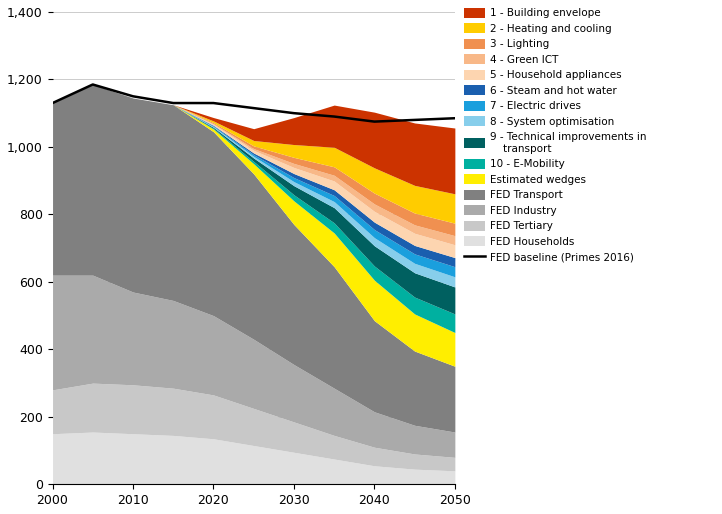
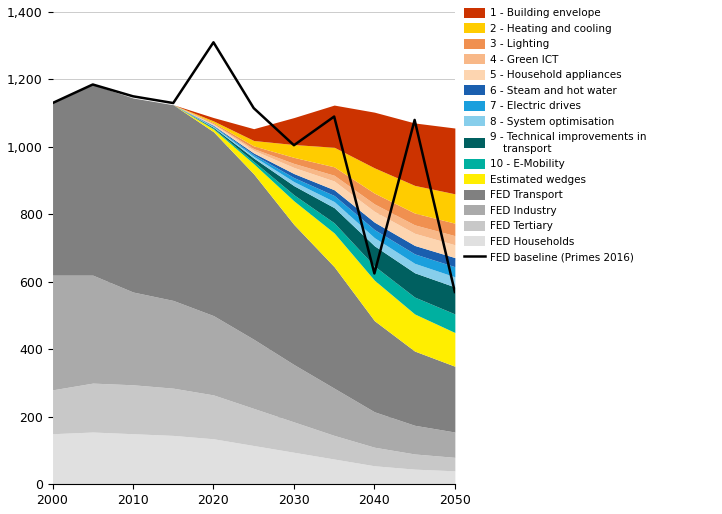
FED baseline (Primes 2016)/2020: 1,130 -> 1,310
FED baseline (Primes 2016)/2030: 1,100 -> 1,005
FED baseline (Primes 2016)/2040: 1,075 -> 625
FED baseline (Primes 2016)/2050: 1,085 -> 570
